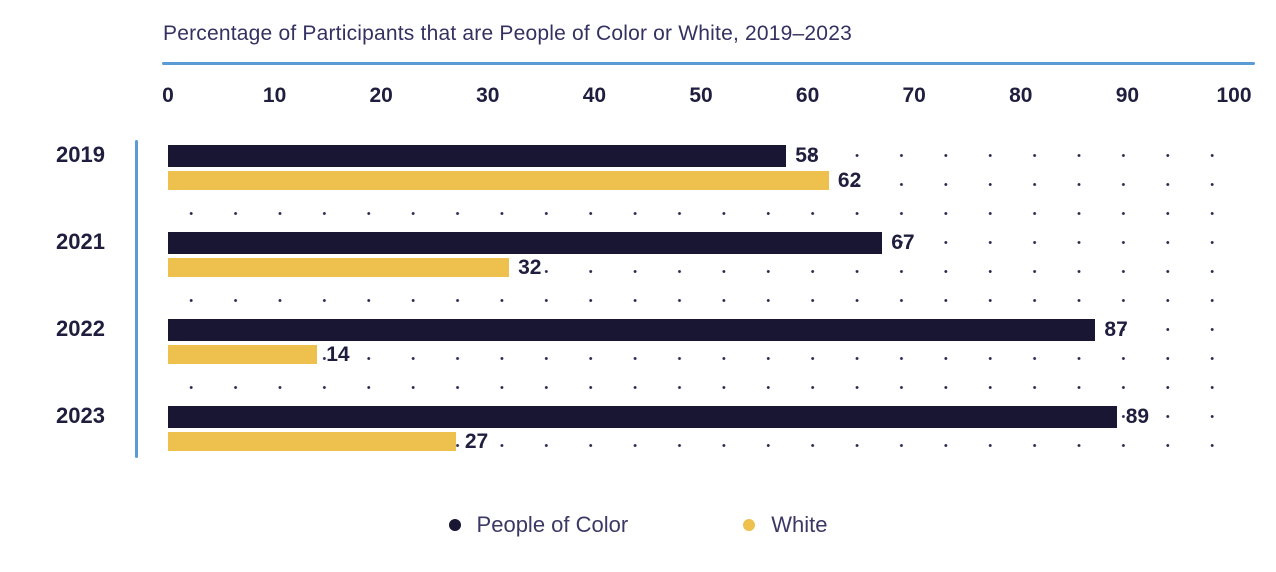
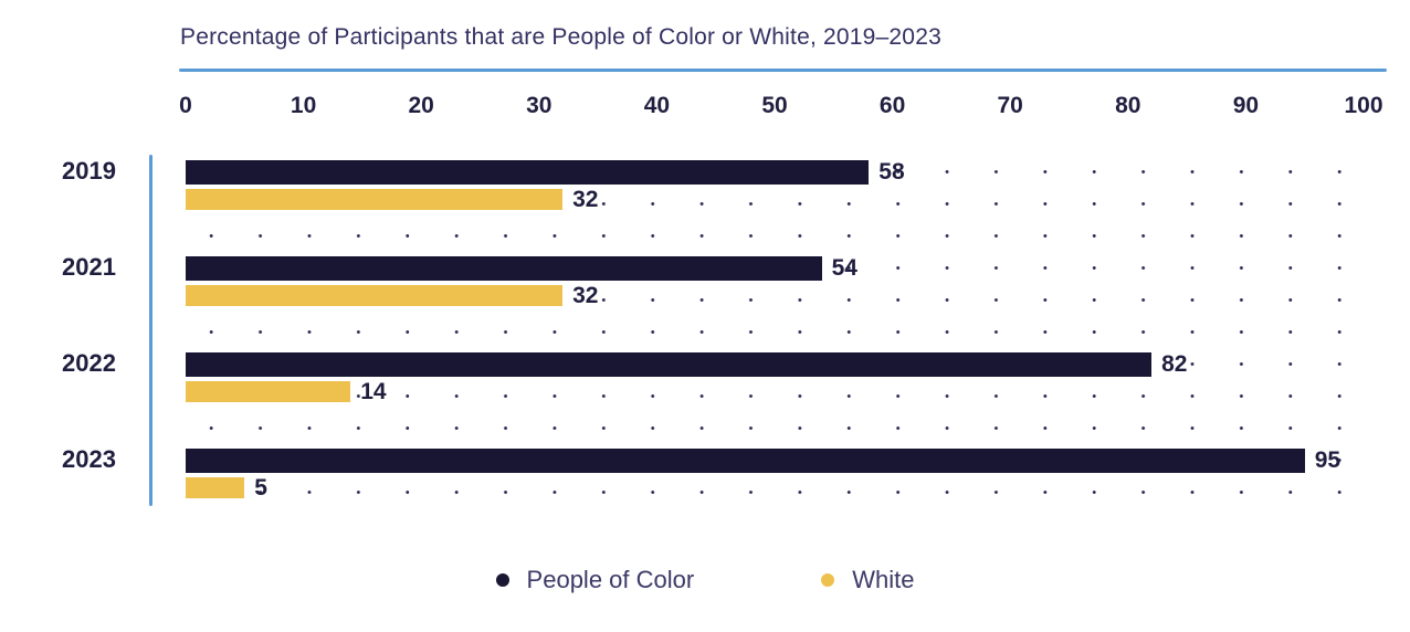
White/2019: 62 -> 32
People of Color/2021: 67 -> 54
People of Color/2022: 87 -> 82
People of Color/2023: 89 -> 95
White/2023: 27 -> 5
